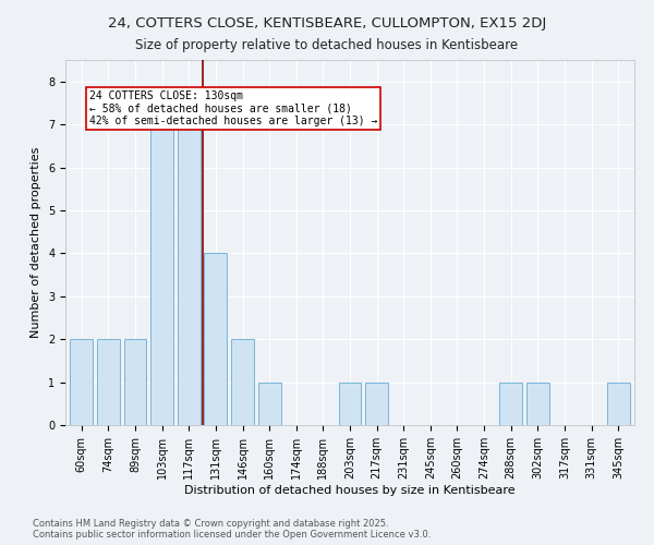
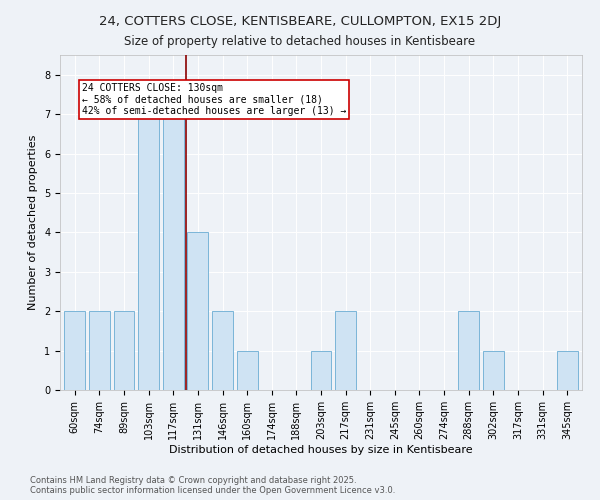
217sqm: 1 -> 2
288sqm: 1 -> 2
